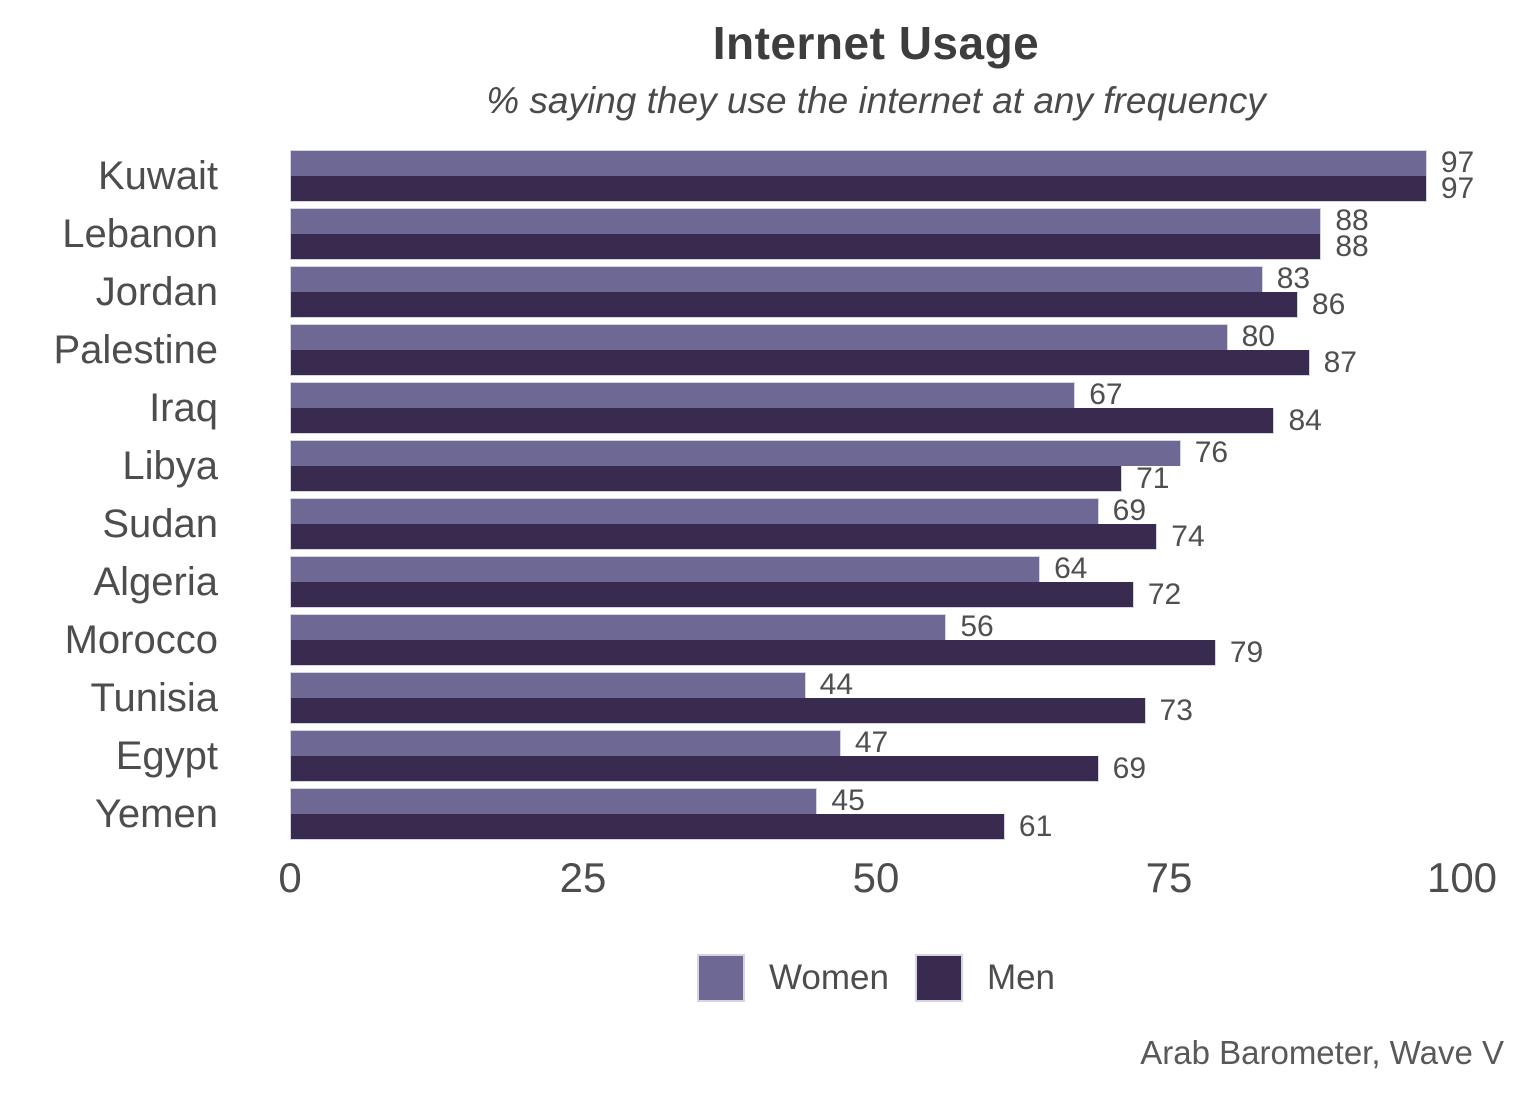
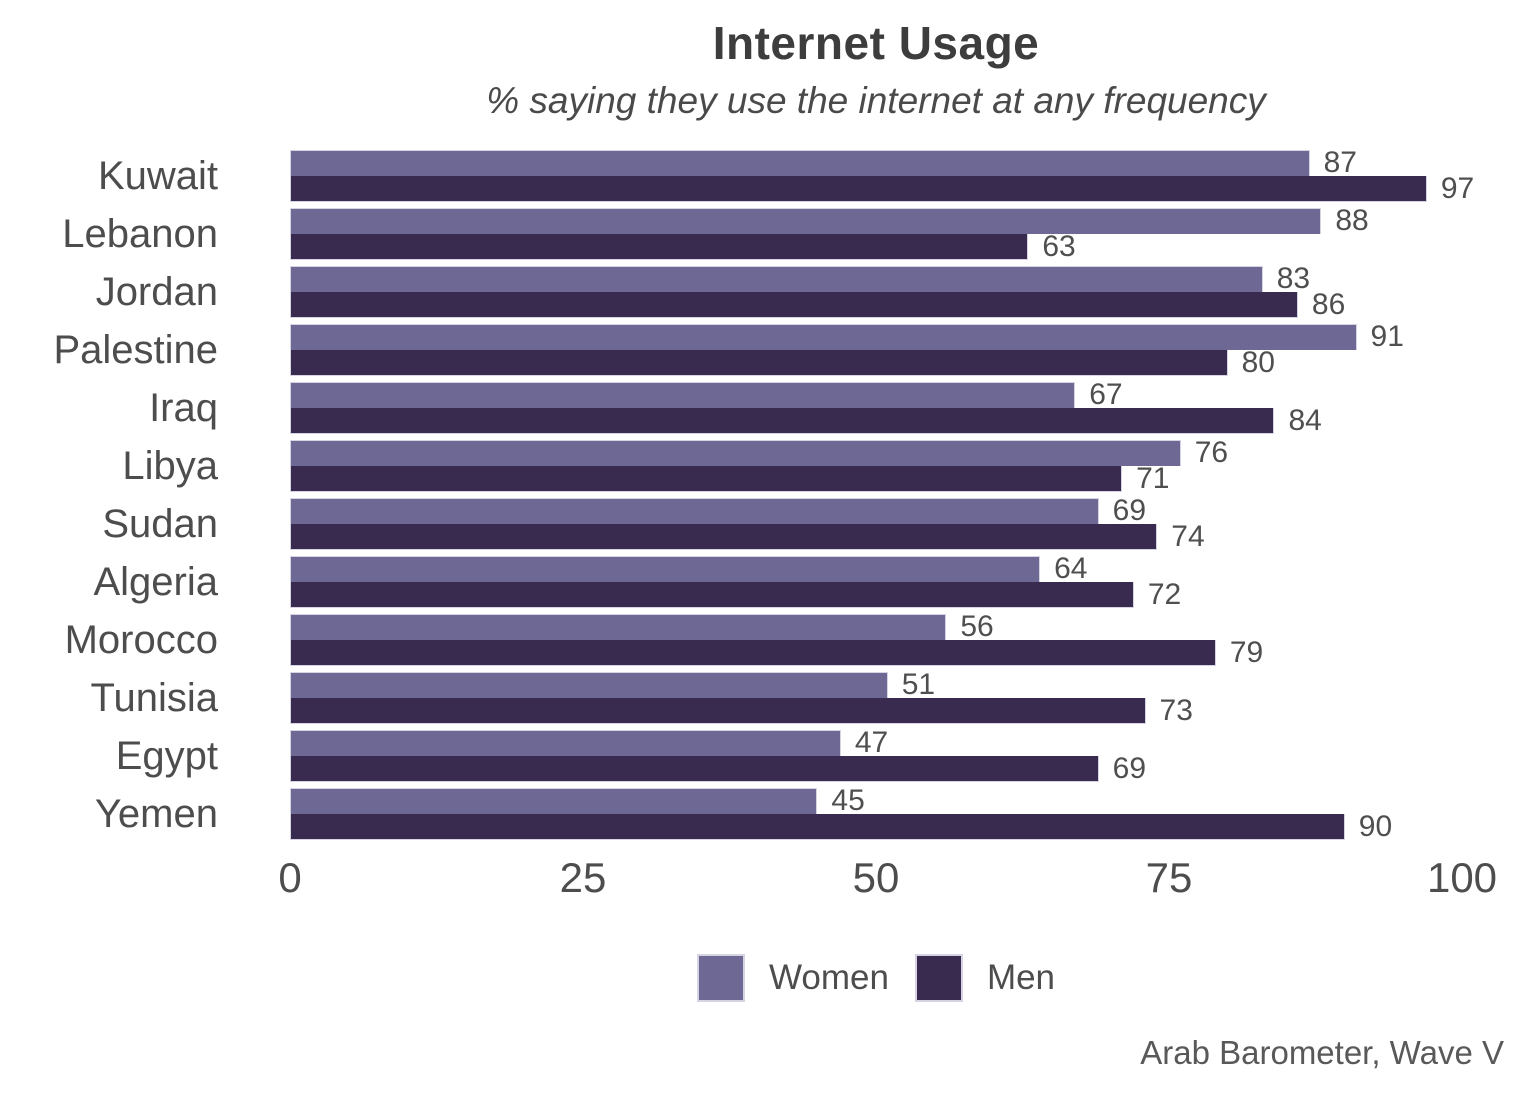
Women/Kuwait: 97 -> 87
Men/Lebanon: 88 -> 63
Women/Palestine: 80 -> 91
Men/Palestine: 87 -> 80
Women/Tunisia: 44 -> 51
Men/Yemen: 61 -> 90
